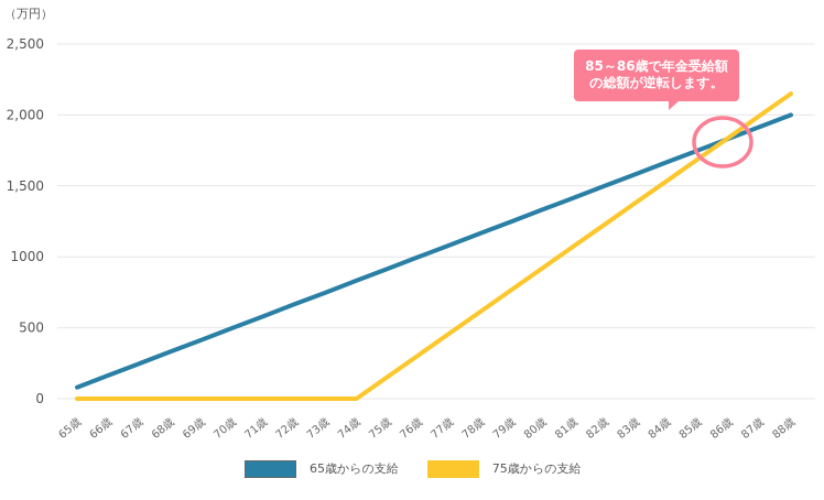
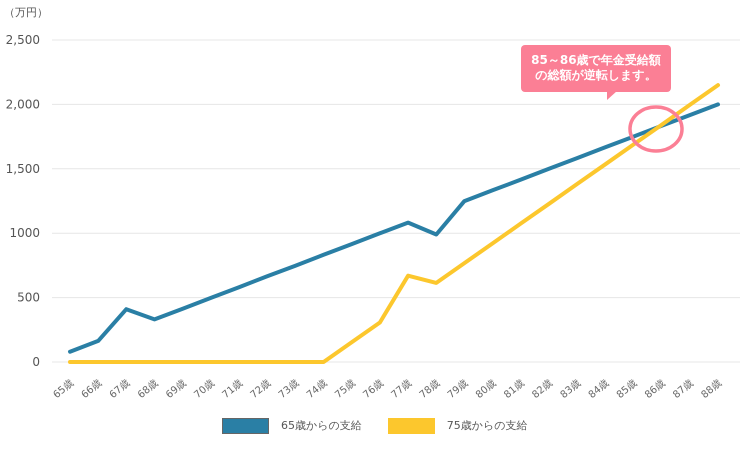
65歳からの支給/67歳: 250 -> 410
75歳からの支給/77歳: 460 -> 670
65歳からの支給/78歳: 1170 -> 990
